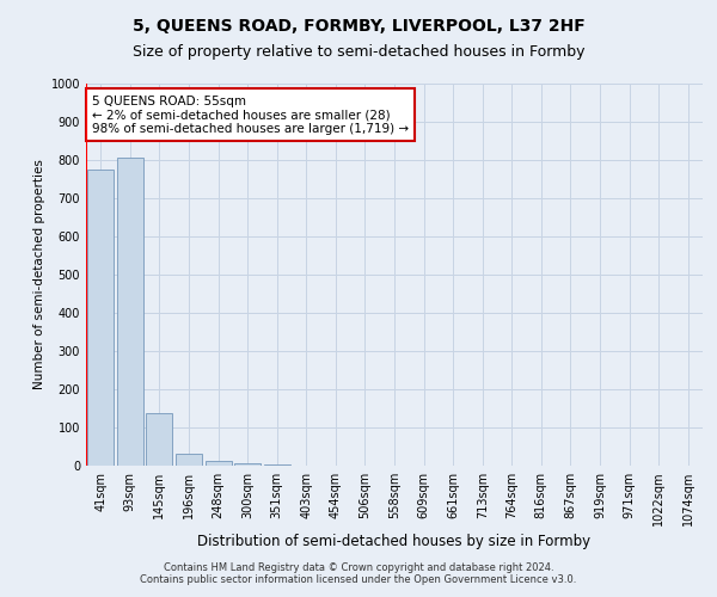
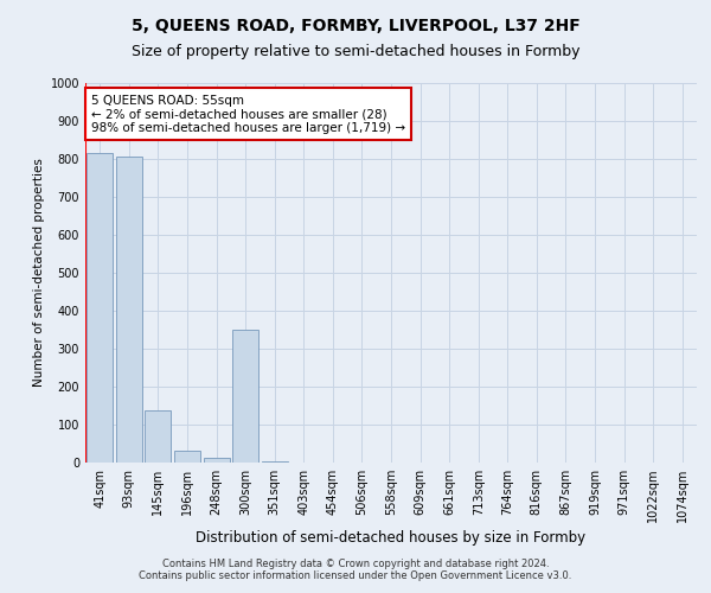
41sqm: 775 -> 815
300sqm: 7 -> 350
